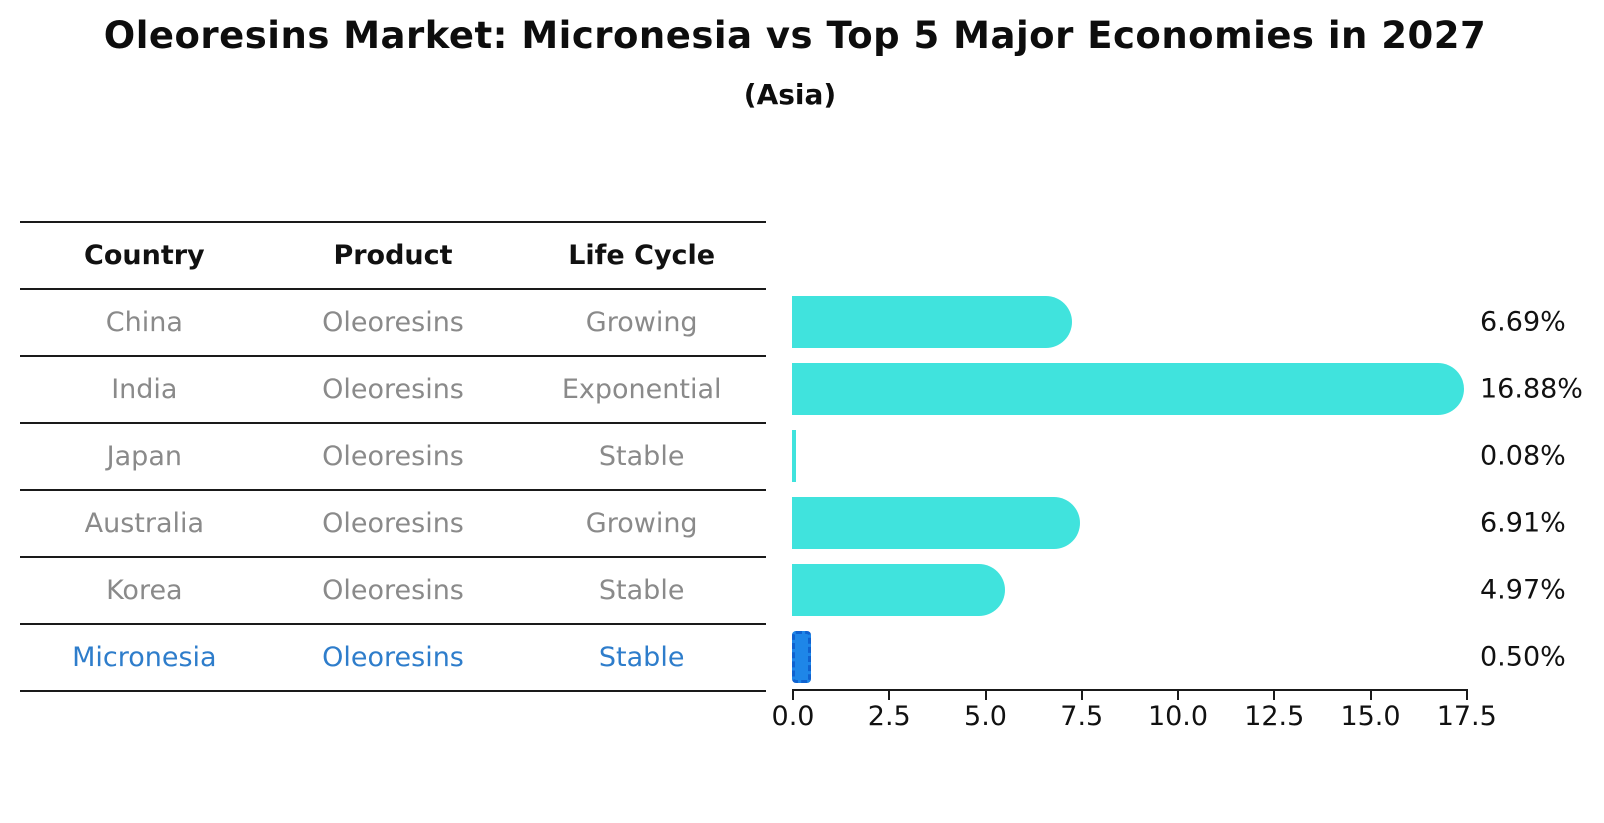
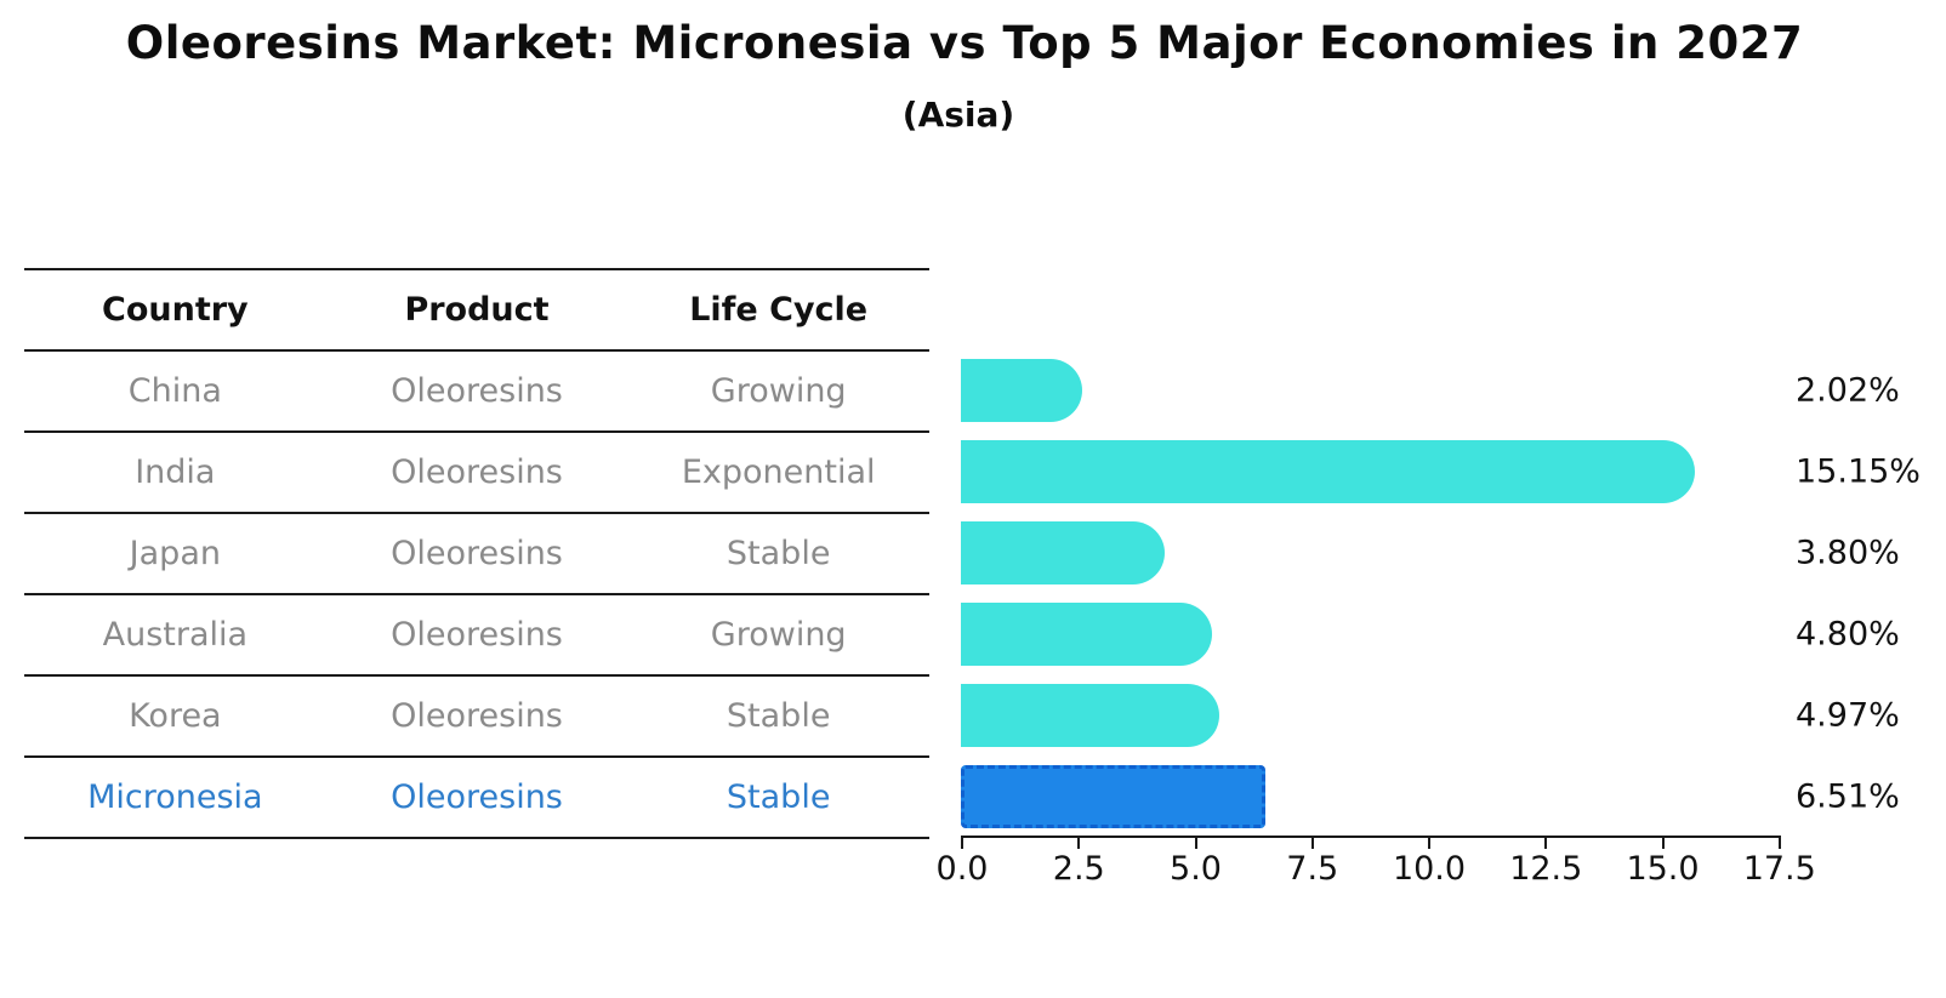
China: 6.69% -> 2.02%
India: 16.88% -> 15.15%
Japan: 0.08% -> 3.80%
Australia: 6.91% -> 4.80%
Micronesia: 0.50% -> 6.51%
